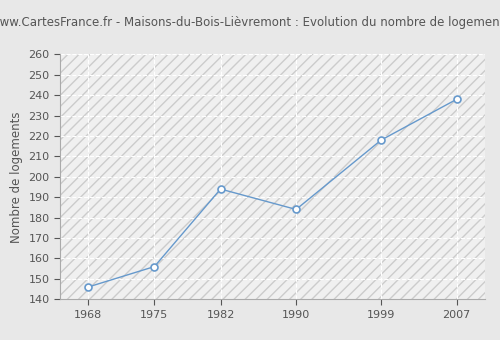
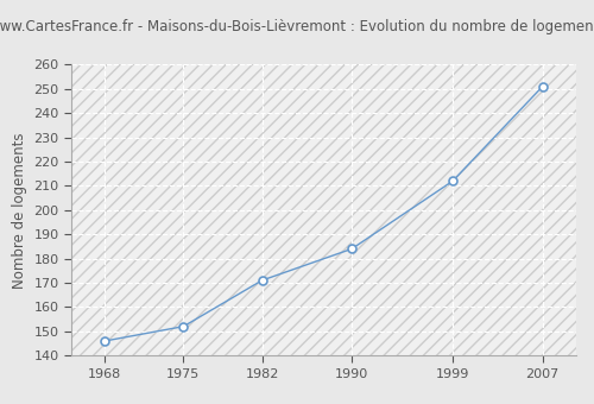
1975: 156 -> 152
1982: 194 -> 171
1999: 218 -> 212
2007: 238 -> 251
